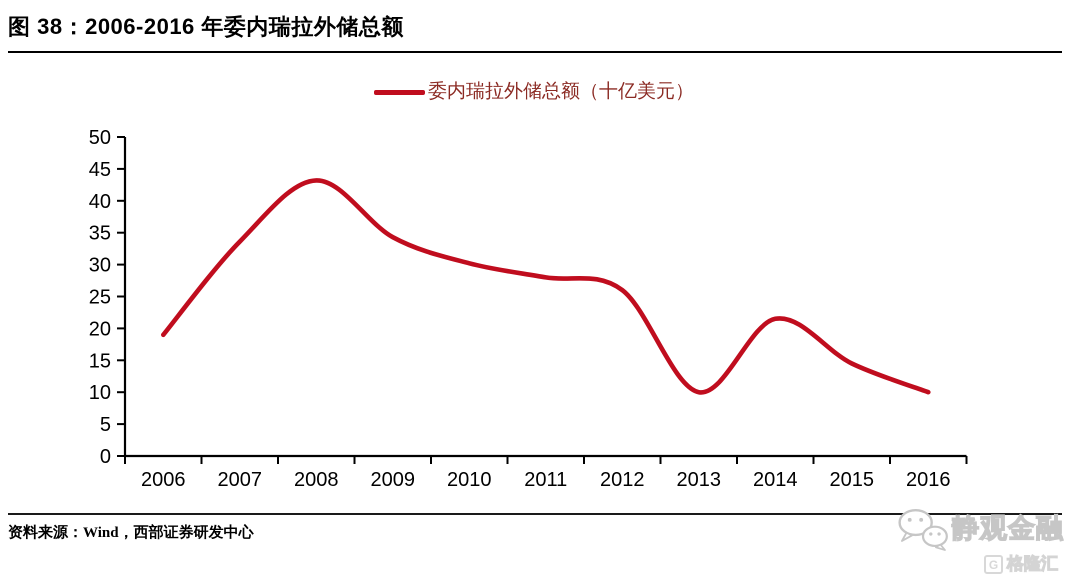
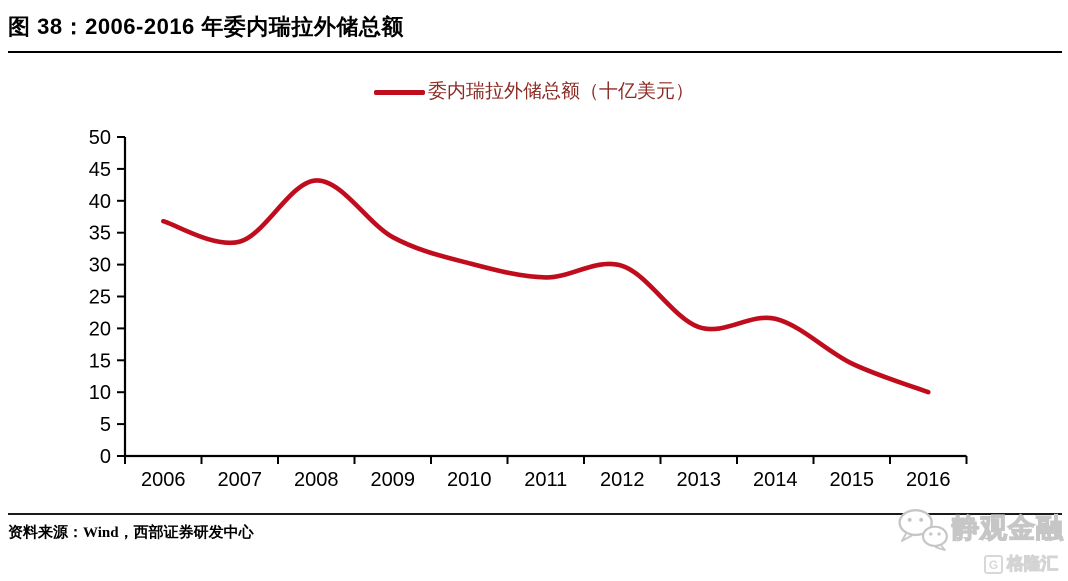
2006: 19 -> 37
2012: 26 -> 30
2013: 10 -> 20
